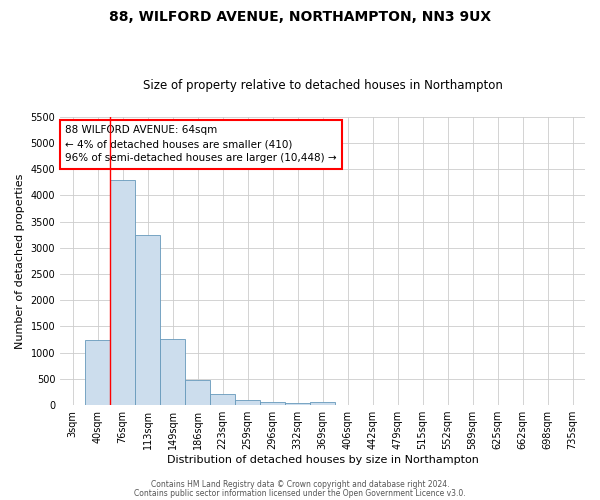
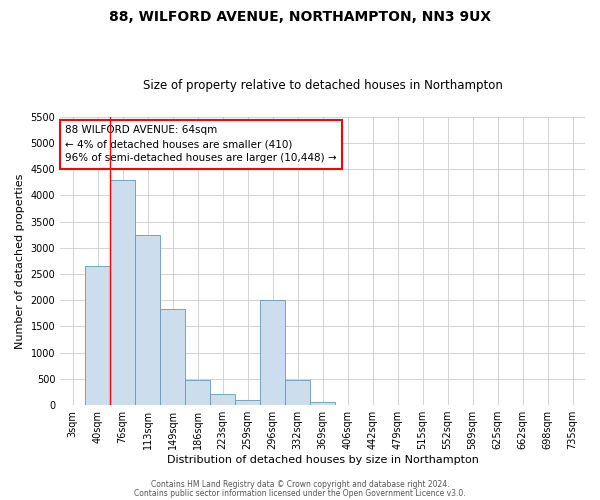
40sqm: 1250 -> 2660
149sqm: 1270 -> 1840
296sqm: 60 -> 2000
332sqm: 40 -> 480
